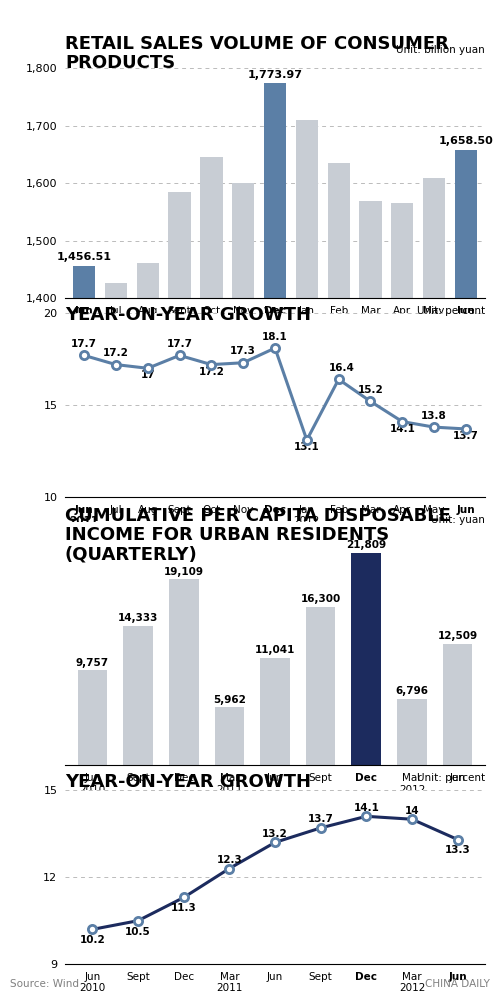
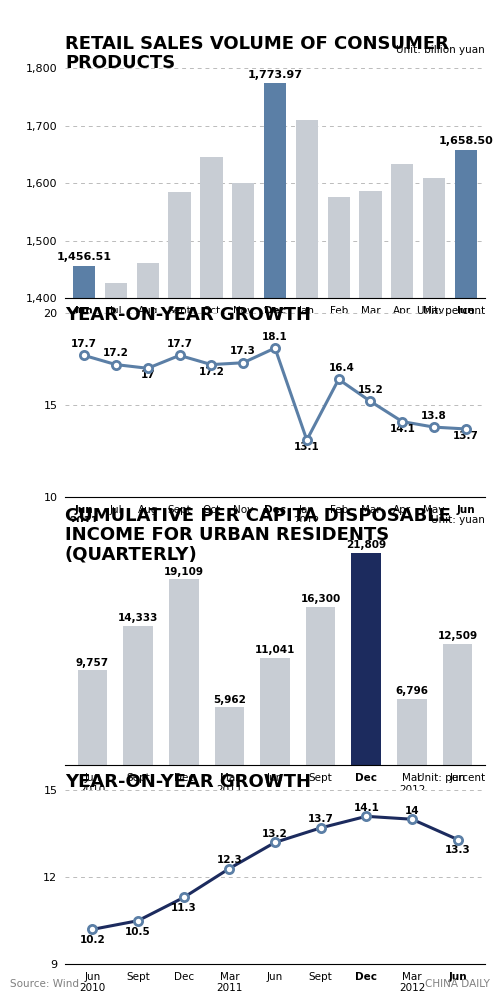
Feb: 1,635 -> 1,576
Mar: 1,570 -> 1,586
Apr: 1,565 -> 1,634
